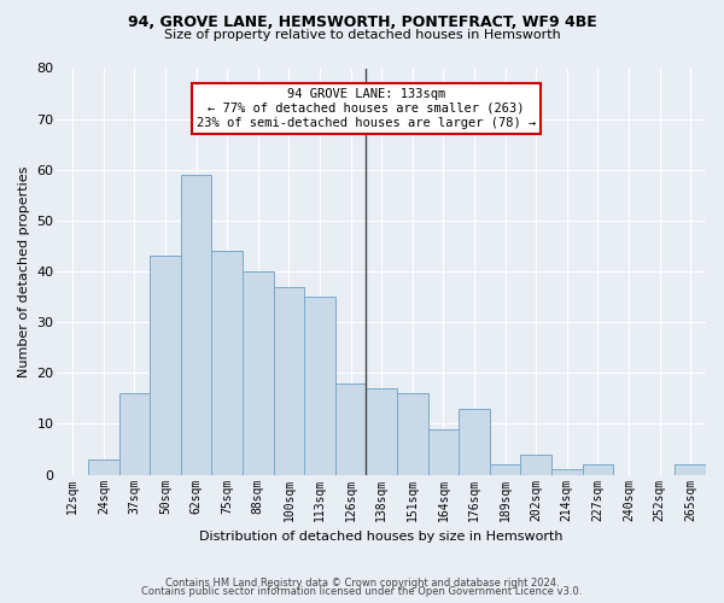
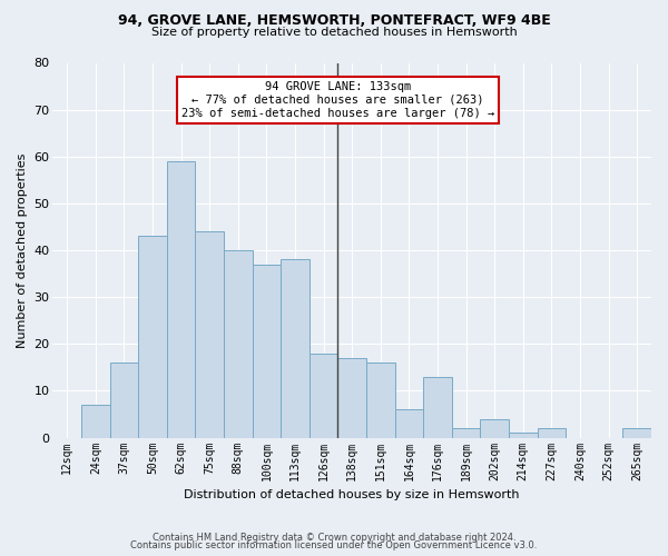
24sqm: 3 -> 7
113sqm: 35 -> 38
164sqm: 9 -> 6
